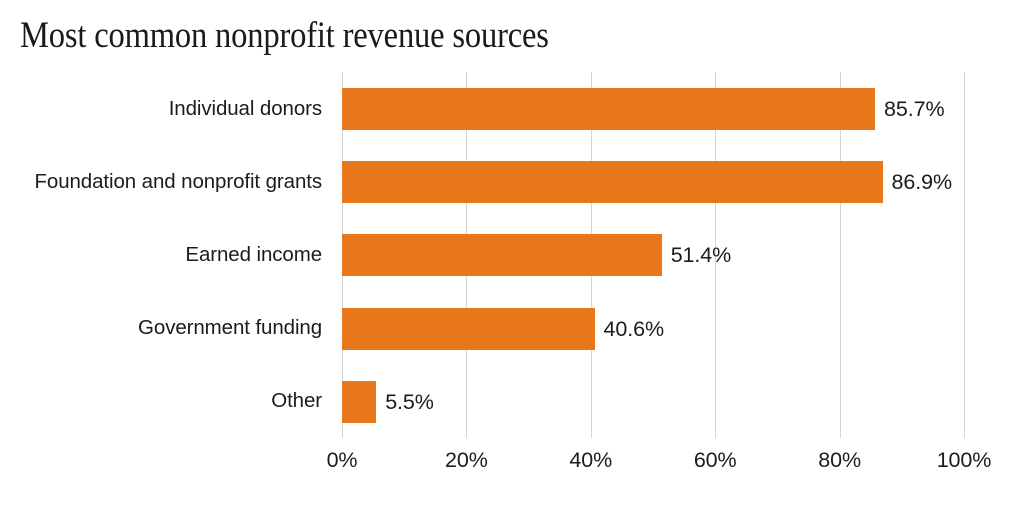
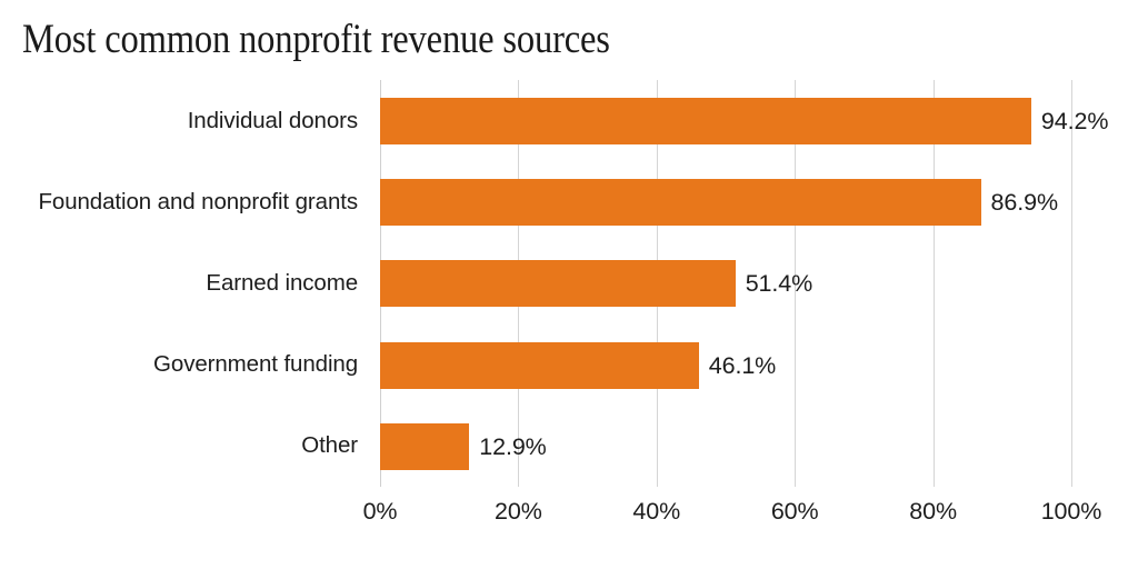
Individual donors: 85.7% -> 94.2%
Government funding: 40.6% -> 46.1%
Other: 5.5% -> 12.9%
